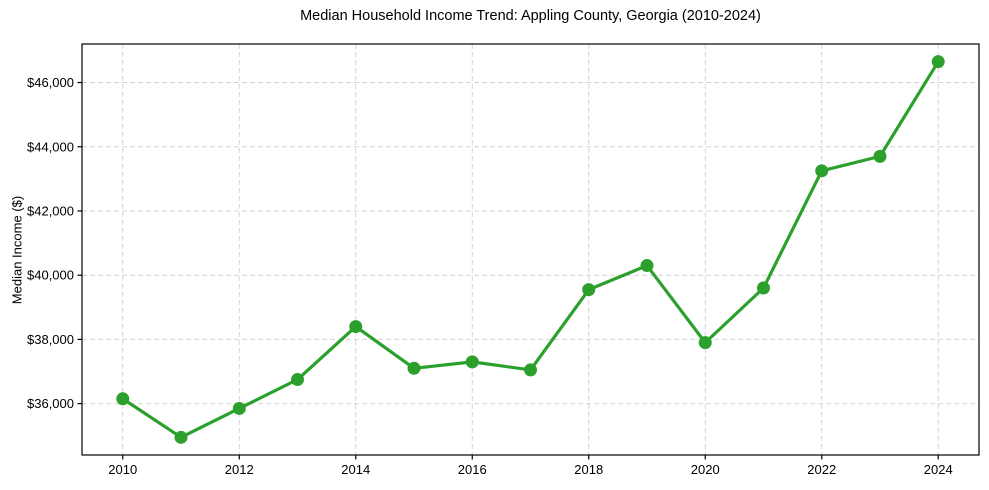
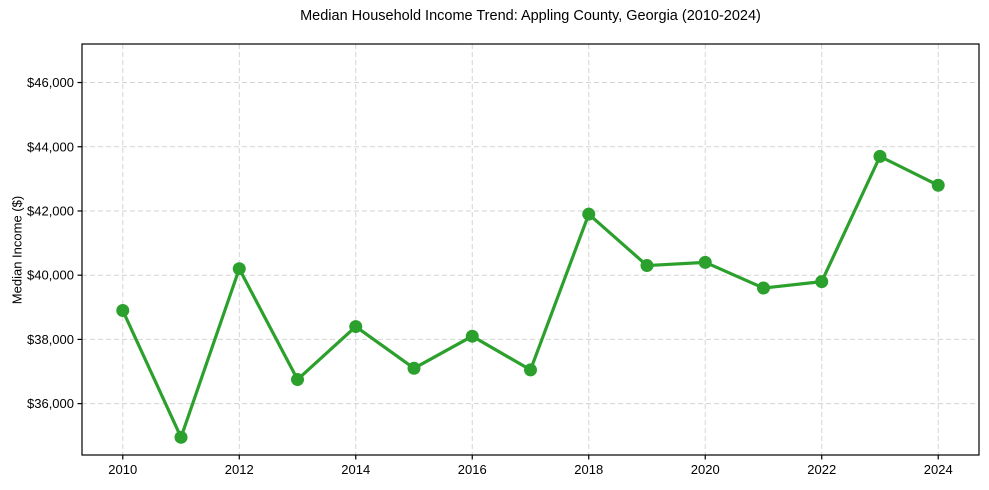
2010: $36200 -> $38900
2012: $35800 -> $40200
2016: $37300 -> $38100
2018: $39600 -> $41900
2020: $37900 -> $40400
2022: $43200 -> $39800
2024: $46600 -> $42800
